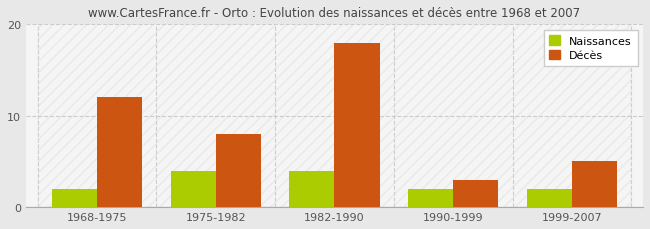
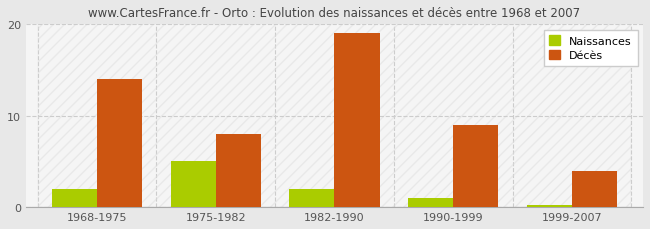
Décès/1968-1975: 12 -> 14
Naissances/1975-1982: 4.0 -> 5.0
Naissances/1982-1990: 4.0 -> 2.0
Décès/1982-1990: 18 -> 19
Naissances/1990-1999: 2.0 -> 1.0
Décès/1990-1999: 3 -> 9
Naissances/1999-2007: 2.0 -> 0.2
Décès/1999-2007: 5 -> 4
